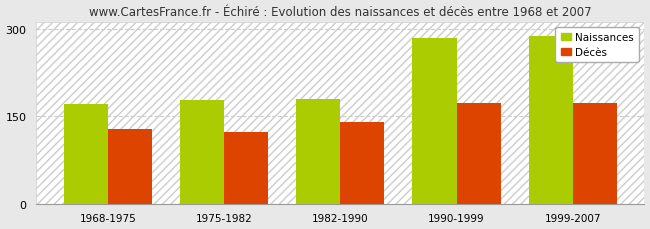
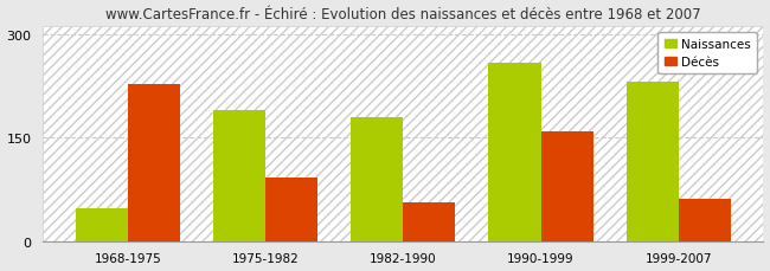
Naissances/1968-1975: 170 -> 48
Décès/1968-1975: 128 -> 228
Naissances/1975-1982: 177 -> 190
Décès/1975-1982: 123 -> 92
Décès/1982-1990: 140 -> 56
Naissances/1990-1999: 283 -> 258
Décès/1990-1999: 172 -> 158
Naissances/1999-2007: 288 -> 230
Décès/1999-2007: 172 -> 62
